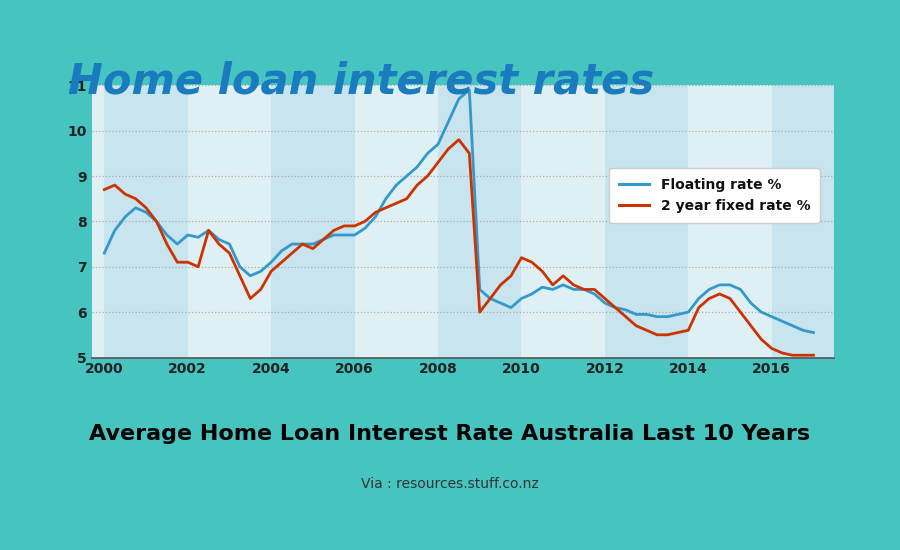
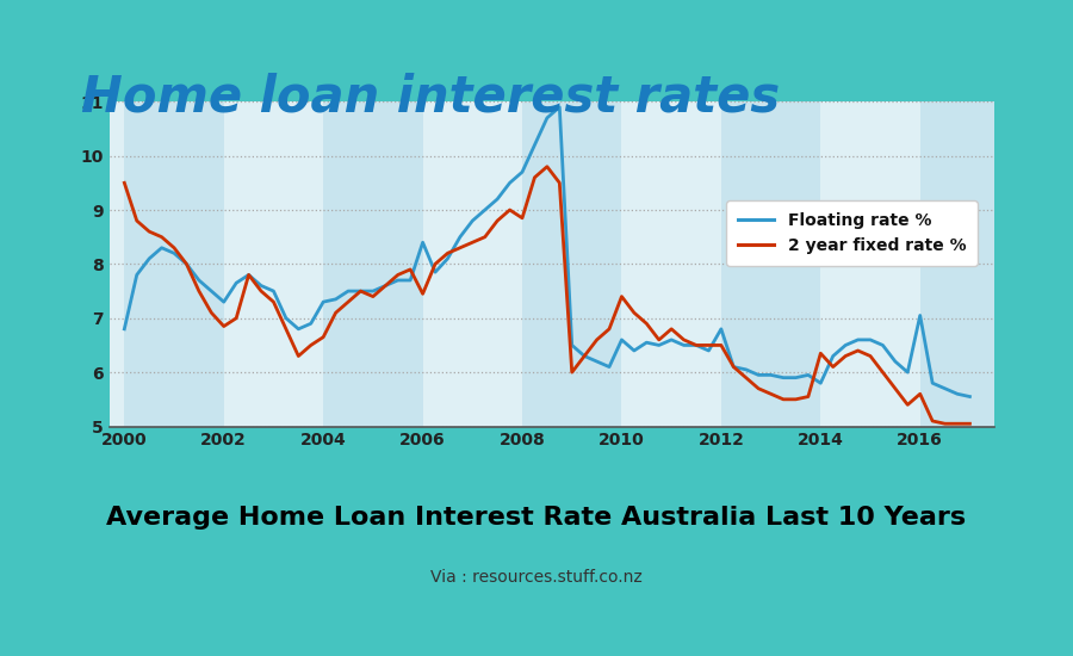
Floating rate %/2000: 7.30 -> 6.80
2 year fixed rate %/2000: 8.70 -> 9.50
Floating rate %/2002: 7.70 -> 7.30
2 year fixed rate %/2002: 7.10 -> 6.85
Floating rate %/2004: 7.10 -> 7.30
2 year fixed rate %/2004: 6.90 -> 6.65
Floating rate %/2006: 7.70 -> 8.40
2 year fixed rate %/2006: 7.90 -> 7.45
2 year fixed rate %/2008: 9.30 -> 8.85
Floating rate %/2010: 6.30 -> 6.60
2 year fixed rate %/2010: 7.20 -> 7.40
Floating rate %/2012: 6.20 -> 6.80
2 year fixed rate %/2012: 6.30 -> 6.50
Floating rate %/2014: 6.00 -> 5.80
2 year fixed rate %/2014: 5.60 -> 6.35
Floating rate %/2016: 5.90 -> 7.05
2 year fixed rate %/2016: 5.20 -> 5.60
